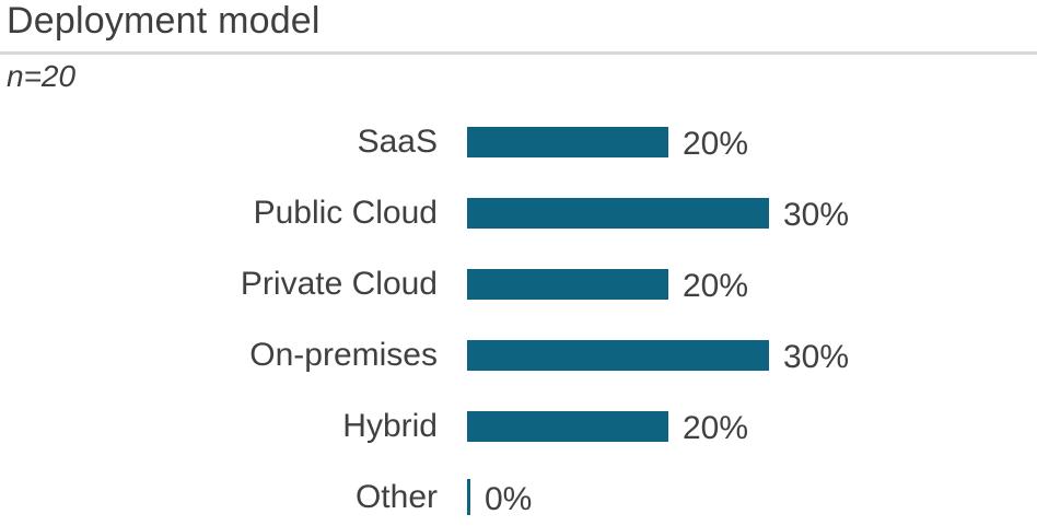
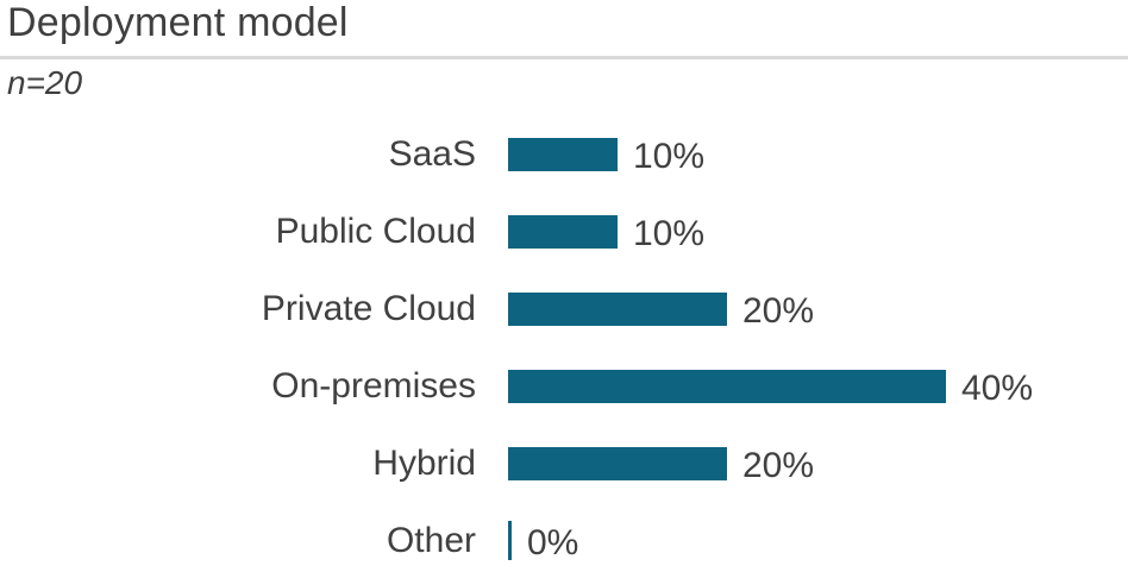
SaaS: 20% -> 10%
Public Cloud: 30% -> 10%
On-premises: 30% -> 40%
